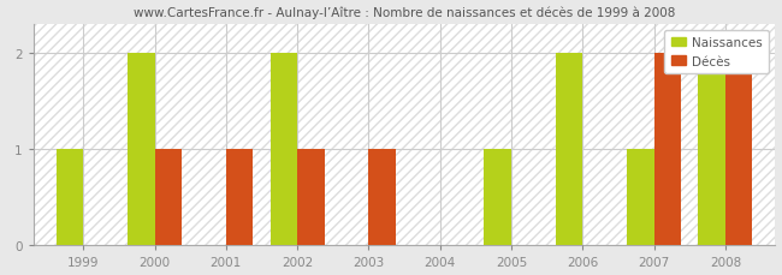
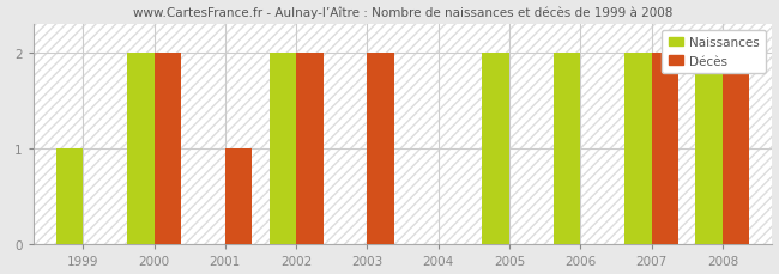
Décès/2000: 1 -> 2
Décès/2002: 1 -> 2
Décès/2003: 1 -> 2
Naissances/2005: 1 -> 2
Naissances/2007: 1 -> 2
